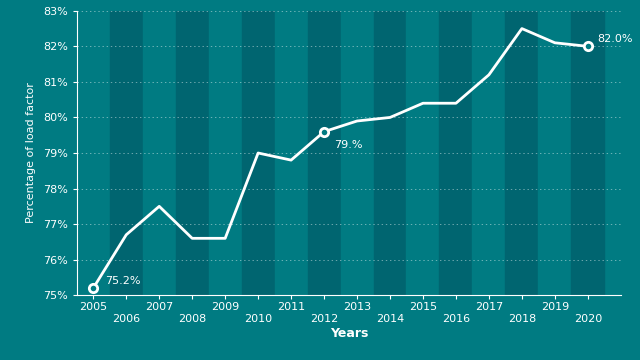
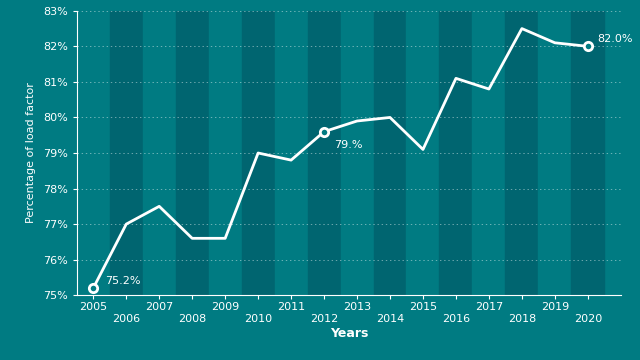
2006: 76.7% -> 77.0%
2015: 80.4% -> 79.1%
2016: 80.4% -> 81.1%
2017: 81.2% -> 80.8%
